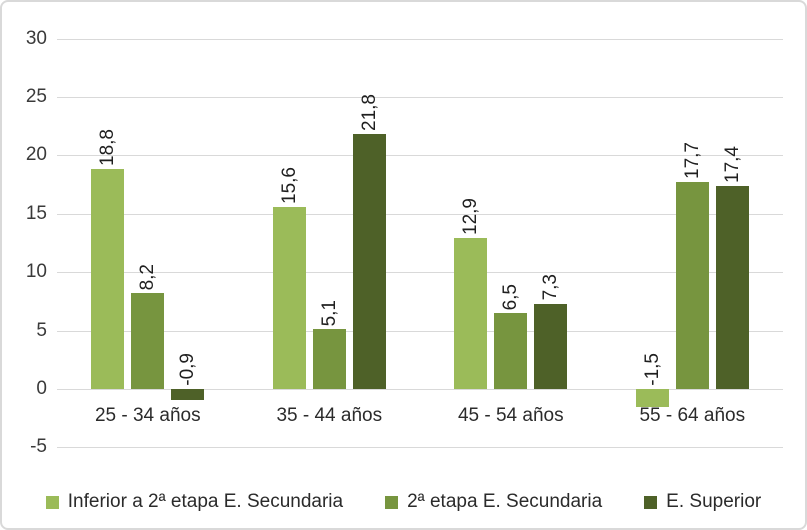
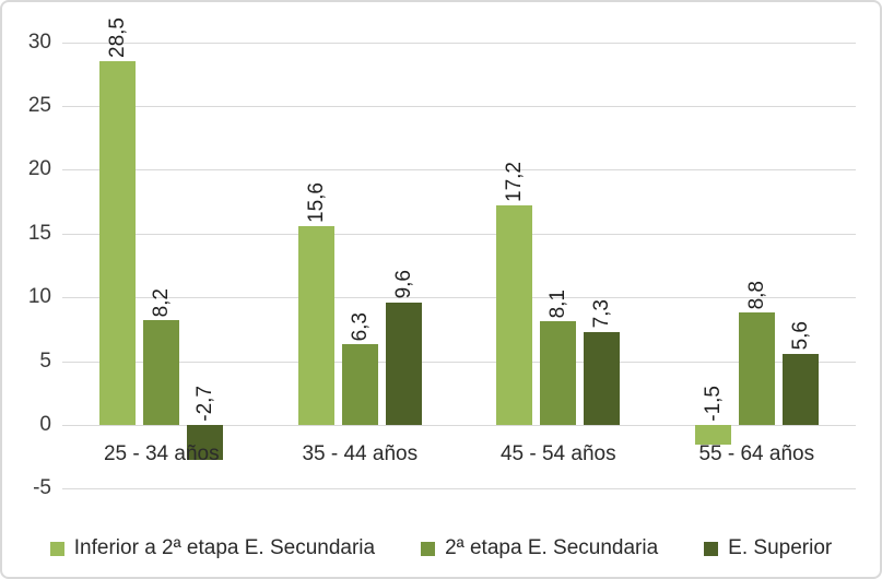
Inferior a 2ª etapa E. Secundaria/25 - 34 años: 18,8 -> 28,5
E. Superior/25 - 34 años: -0,9 -> -2,7
2ª etapa E. Secundaria/35 - 44 años: 5,1 -> 6,3
E. Superior/35 - 44 años: 21,8 -> 9,6
Inferior a 2ª etapa E. Secundaria/45 - 54 años: 12,9 -> 17,2
2ª etapa E. Secundaria/45 - 54 años: 6,5 -> 8,1
2ª etapa E. Secundaria/55 - 64 años: 17,7 -> 8,8
E. Superior/55 - 64 años: 17,4 -> 5,6
